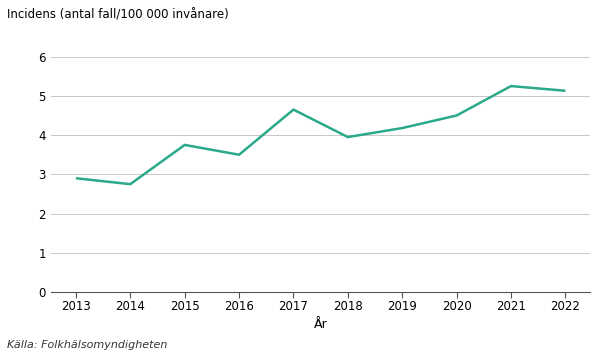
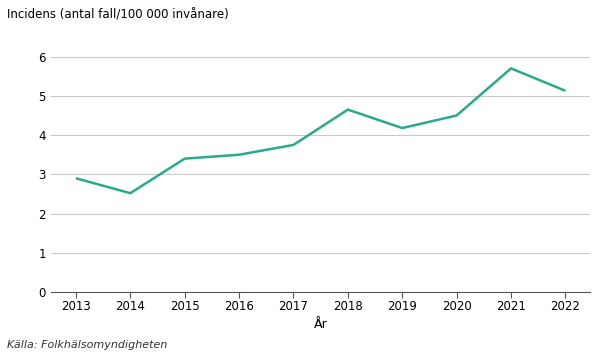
2014: 2.75 -> 2.52
2015: 3.75 -> 3.40
2017: 4.65 -> 3.75
2018: 3.95 -> 4.65
2021: 5.25 -> 5.70
